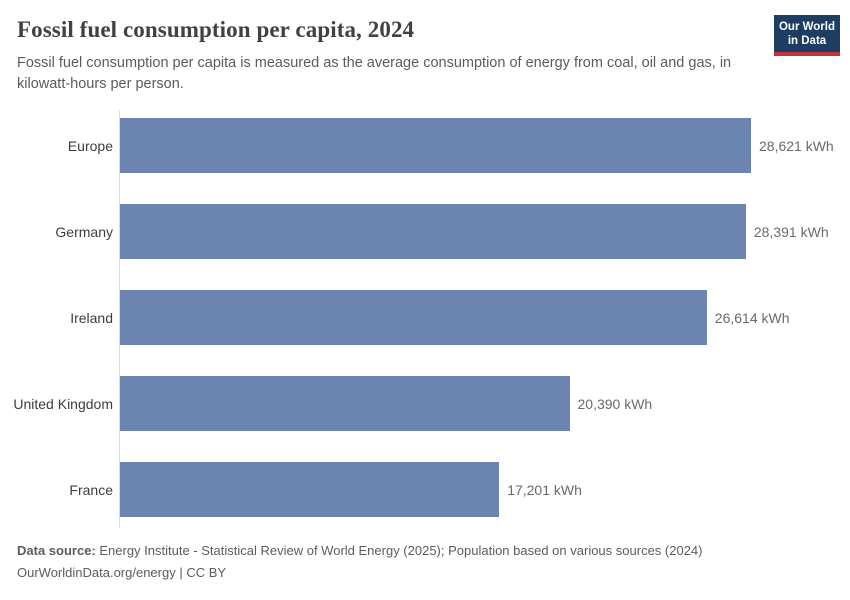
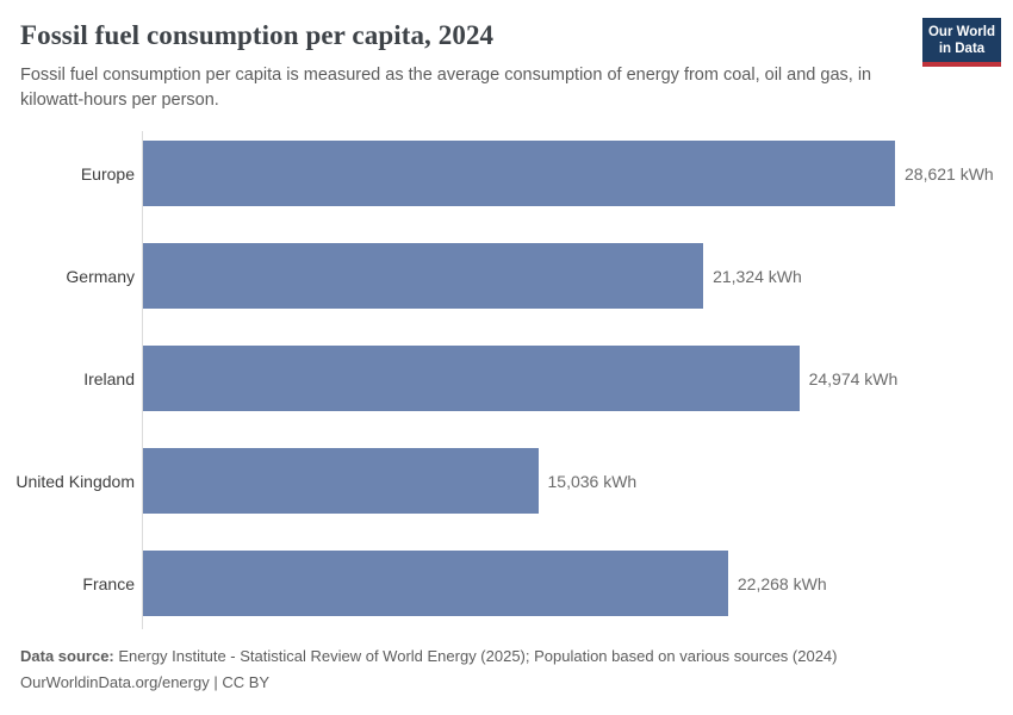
Germany: 28,391 -> 21,324
Ireland: 26,614 -> 24,974
United Kingdom: 20,390 -> 15,036
France: 17,201 -> 22,268
